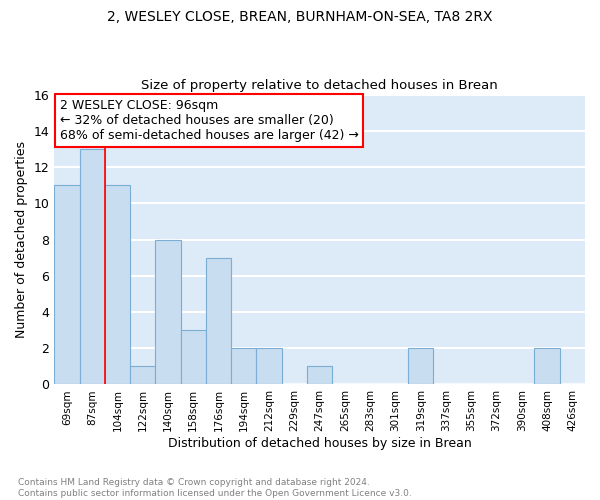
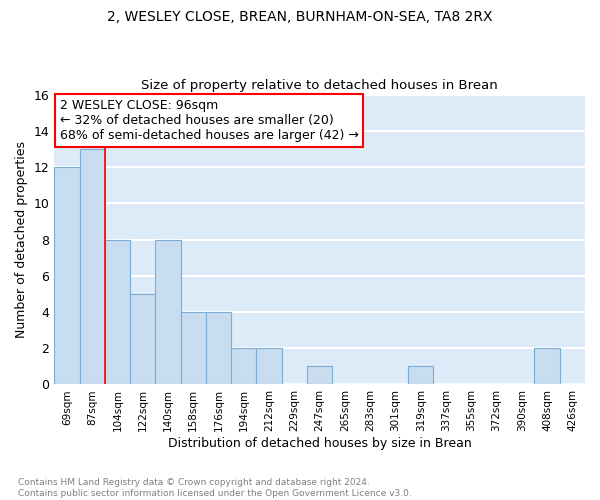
69sqm: 11 -> 12
104sqm: 11 -> 8
122sqm: 1 -> 5
158sqm: 3 -> 4
176sqm: 7 -> 4
319sqm: 2 -> 1
